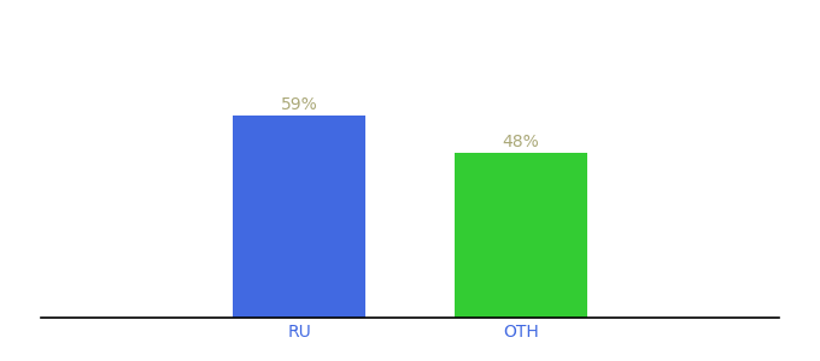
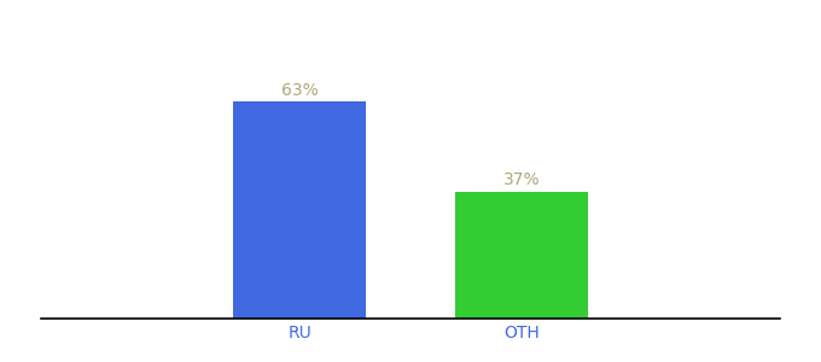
RU: 59% -> 63%
OTH: 48% -> 37%
